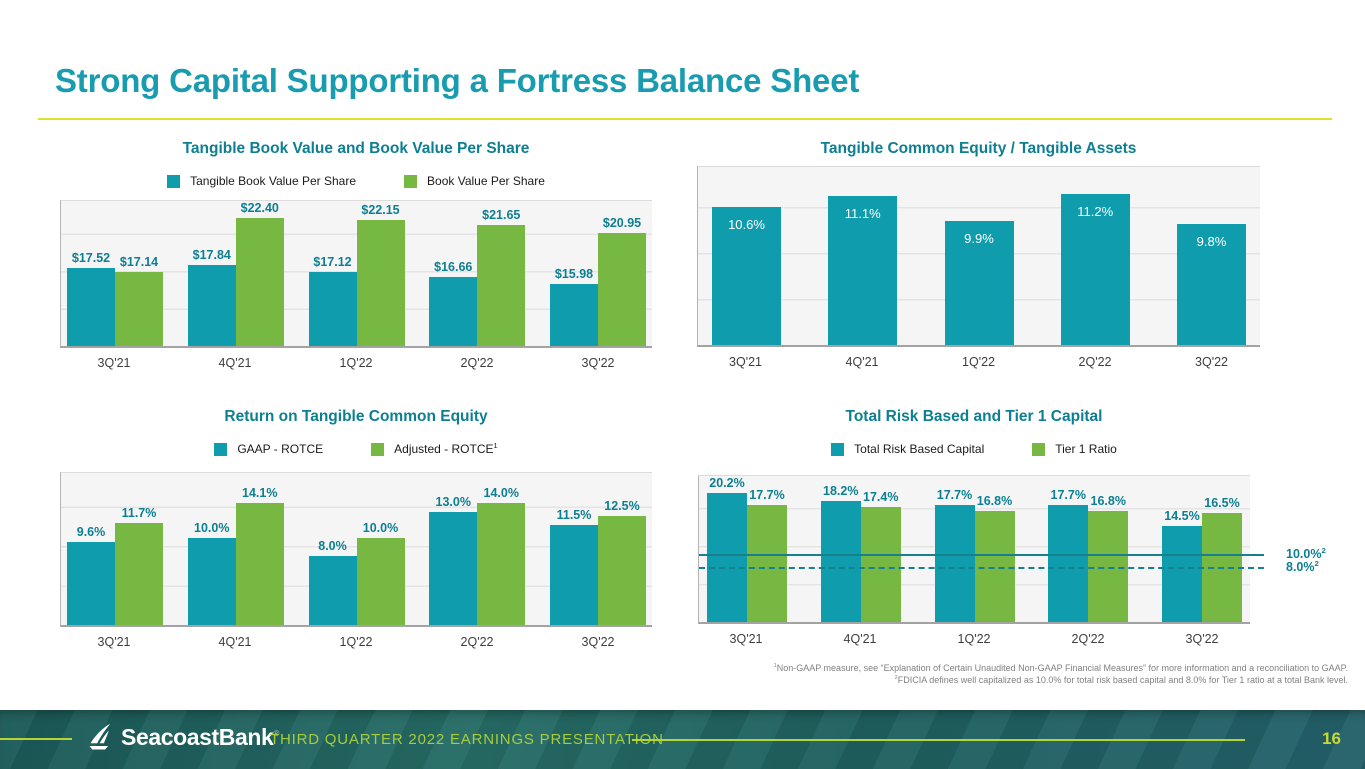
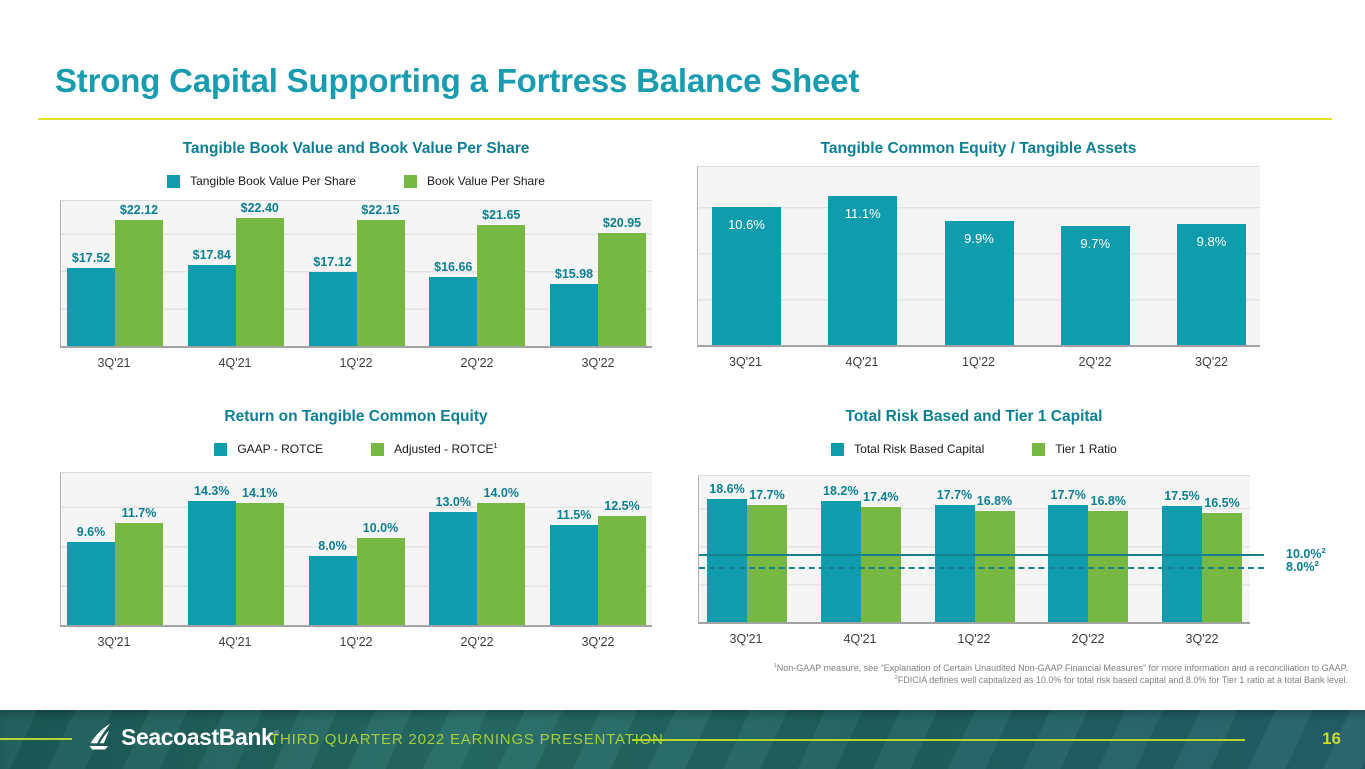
Tangible Book Value and Book Value Per Share/Book Value Per Share/3Q'21: $17.14 -> $22.12
Tangible Common Equity / Tangible Assets/2Q'22: 11.2% -> 9.7%
Return on Tangible Common Equity/GAAP - ROTCE/4Q'21: 10.0% -> 14.3%
Total Risk Based and Tier 1 Capital/Total Risk Based Capital/3Q'21: 20.2% -> 18.6%
Total Risk Based and Tier 1 Capital/Total Risk Based Capital/3Q'22: 14.5% -> 17.5%
